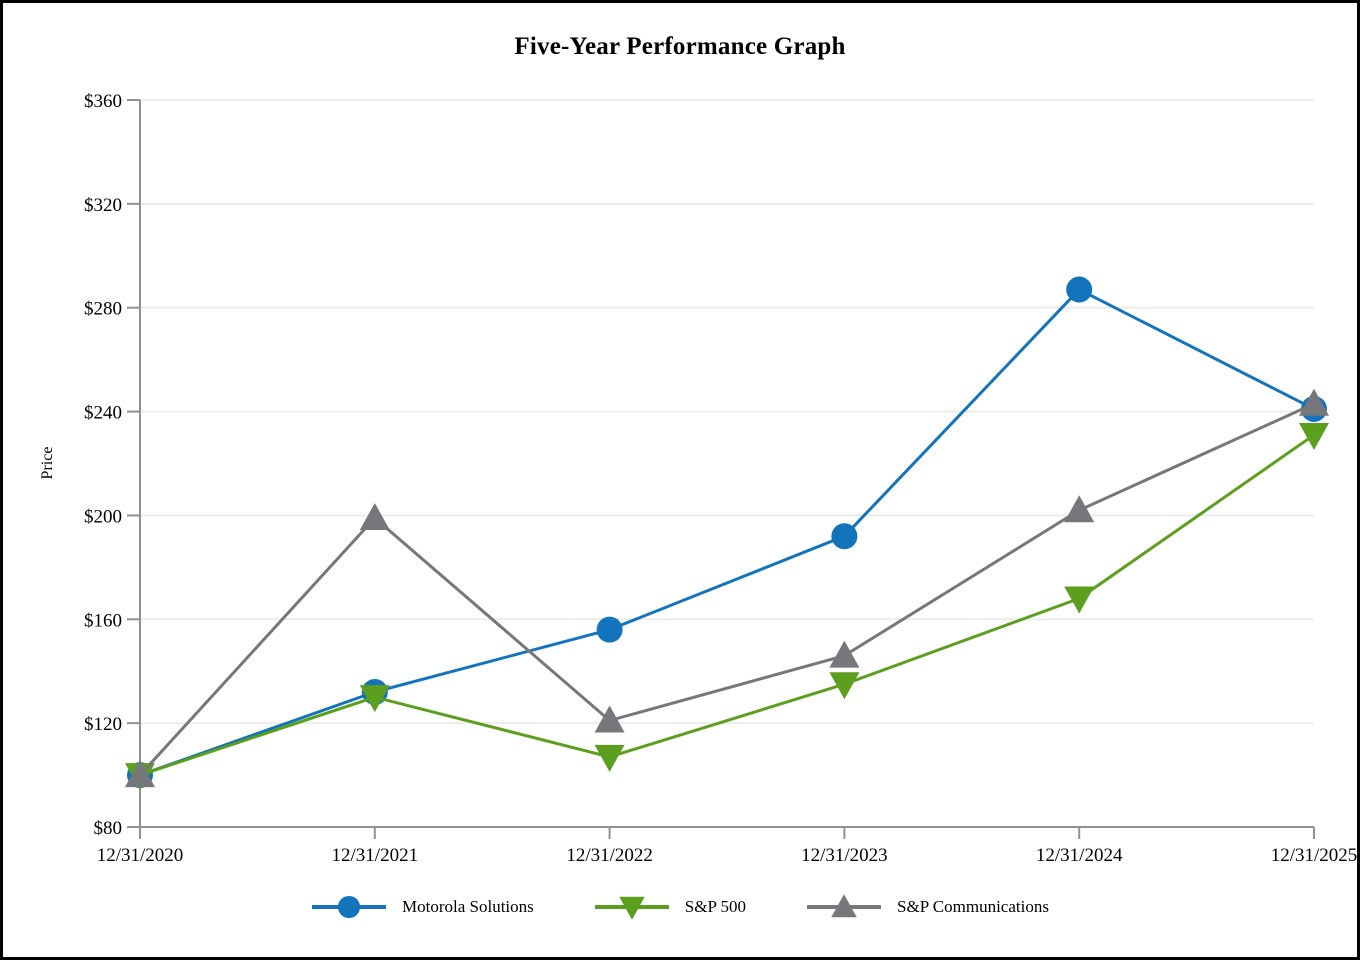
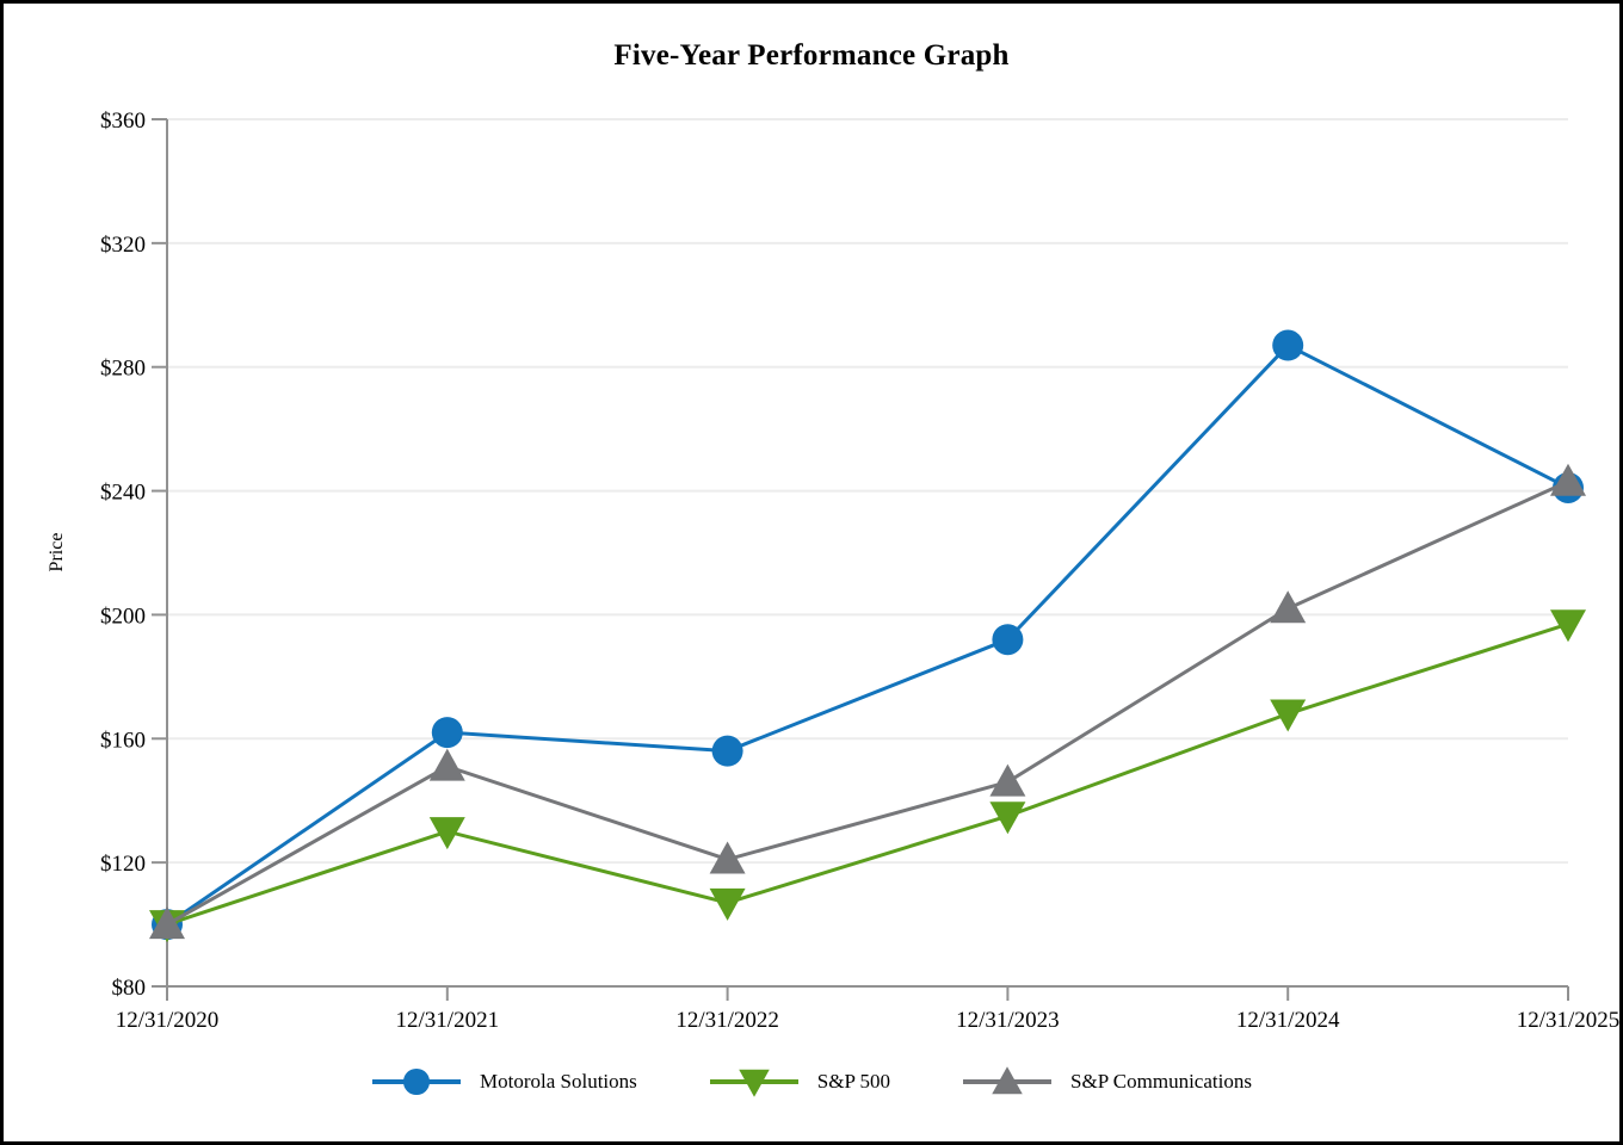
Motorola Solutions/12/31/2021: $132 -> $162
S&P Communications/12/31/2021: $199 -> $151
S&P 500/12/31/2025: $231 -> $197
